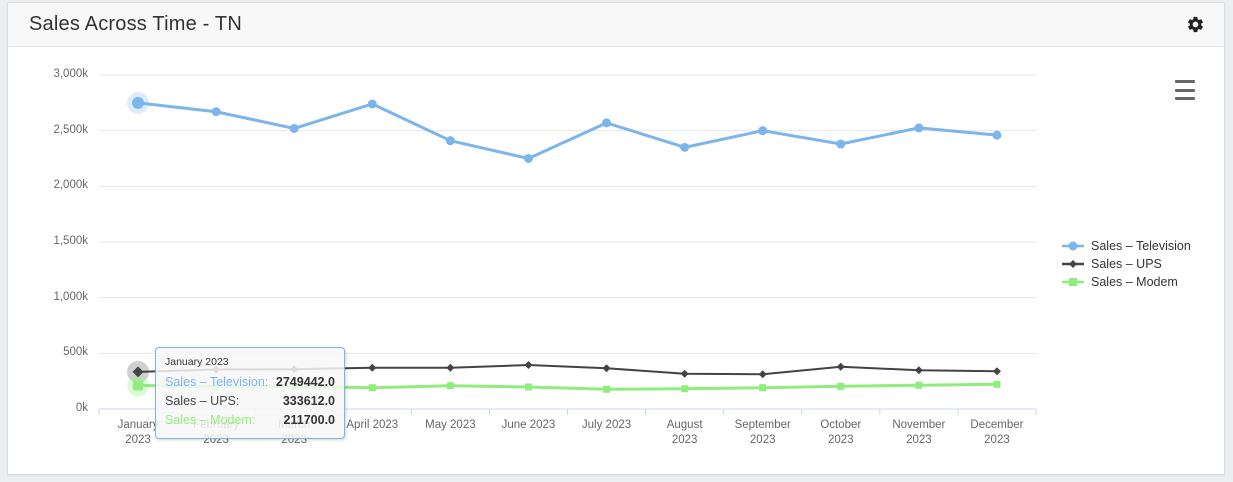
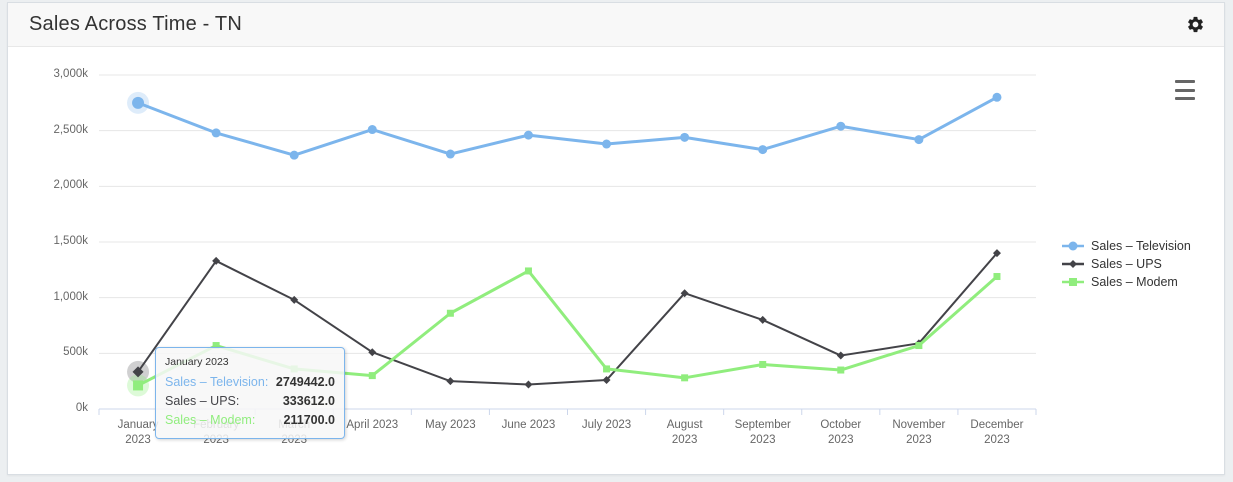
Sales – Television/February 2023: 2670k -> 2480k
Sales – UPS/February 2023: 360k -> 1330k
Sales – Modem/February 2023: 200k -> 570k
Sales – Television/March 2023: 2520k -> 2280k
Sales – UPS/March 2023: 360k -> 980k
Sales – Modem/March 2023: 200k -> 360k
Sales – Television/April 2023: 2740k -> 2510k
Sales – UPS/April 2023: 370k -> 510k
Sales – Modem/April 2023: 190k -> 300k
Sales – Television/May 2023: 2410k -> 2290k
Sales – UPS/May 2023: 370k -> 250k
Sales – Modem/May 2023: 210k -> 860k
Sales – Television/June 2023: 2250k -> 2460k
Sales – UPS/June 2023: 400k -> 220k
Sales – Modem/June 2023: 200k -> 1240k
Sales – Television/July 2023: 2570k -> 2380k
Sales – UPS/July 2023: 370k -> 260k
Sales – Modem/July 2023: 180k -> 360k
Sales – Television/August 2023: 2350k -> 2440k
Sales – UPS/August 2023: 320k -> 1040k
Sales – Modem/August 2023: 180k -> 280k
Sales – Television/September 2023: 2500k -> 2330k
Sales – UPS/September 2023: 310k -> 800k
Sales – Modem/September 2023: 190k -> 400k
Sales – Television/October 2023: 2380k -> 2540k
Sales – UPS/October 2023: 380k -> 480k
Sales – Modem/October 2023: 200k -> 350k
Sales – Television/November 2023: 2520k -> 2420k
Sales – UPS/November 2023: 350k -> 590k
Sales – Modem/November 2023: 210k -> 570k
Sales – Television/December 2023: 2460k -> 2800k
Sales – UPS/December 2023: 340k -> 1400k
Sales – Modem/December 2023: 220k -> 1190k
